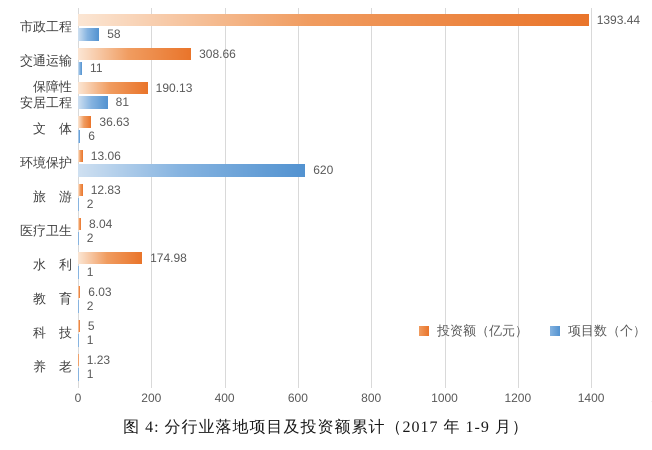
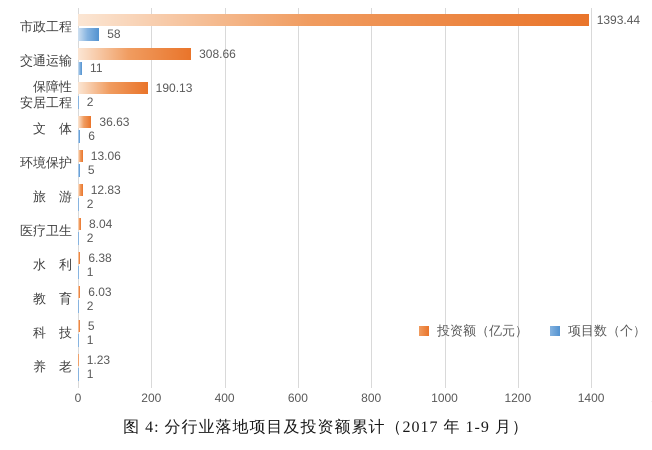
项目数（个）/保障性安居工程: 81 -> 2
项目数（个）/环境保护: 620 -> 5
投资额（亿元）/水利: 174.98 -> 6.38
